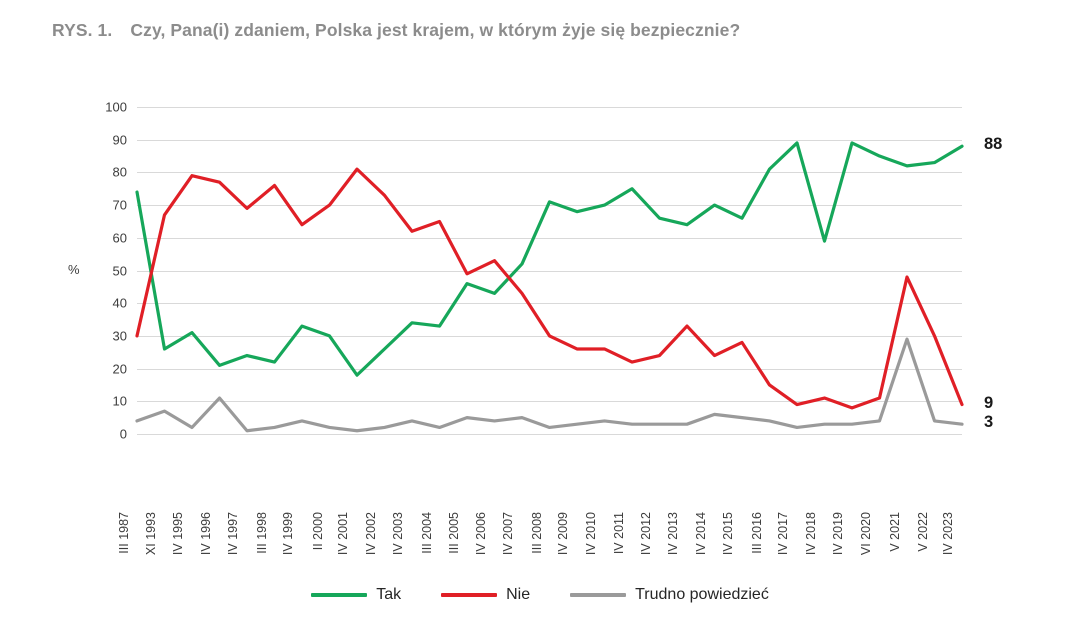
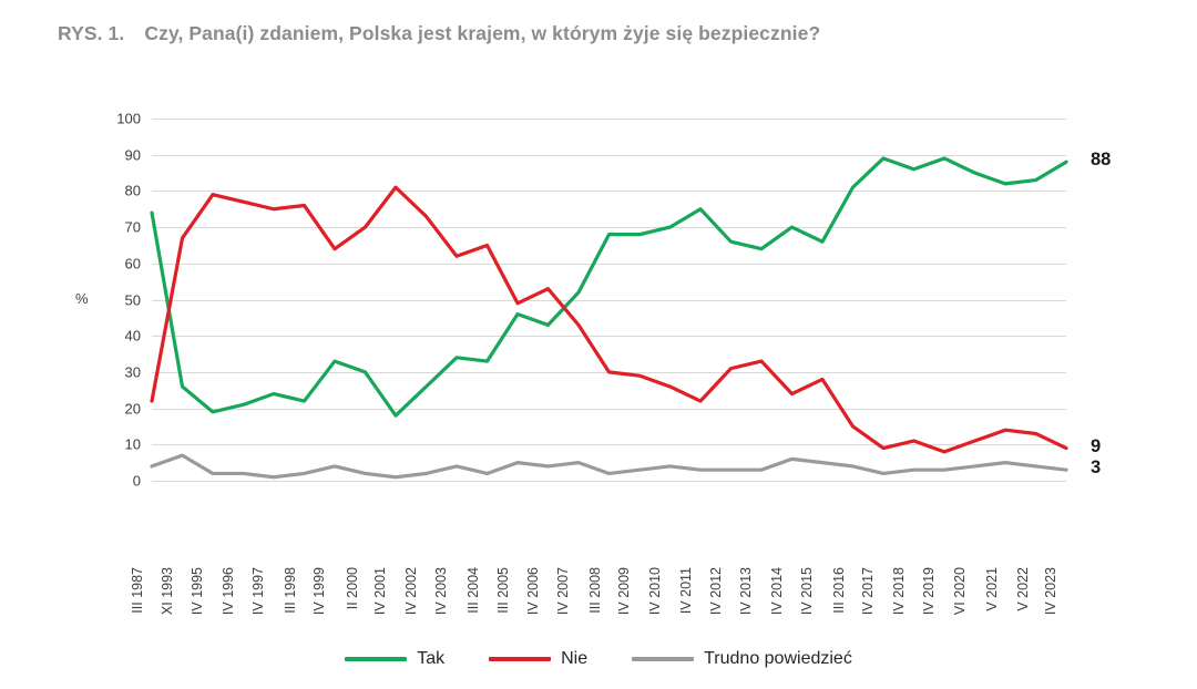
Nie/III 1987: 30 -> 22
Tak/IV 1995: 31 -> 19
Trudno powiedzieć/IV 1996: 11 -> 2
Nie/IV 1997: 69 -> 75
Tak/III 2008: 71 -> 68
Nie/IV 2009: 26 -> 29
Nie/IV 2012: 24 -> 31
Tak/IV 2018: 59 -> 86
Nie/V 2021: 48 -> 14
Trudno powiedzieć/V 2021: 29 -> 5
Nie/V 2022: 30 -> 13
